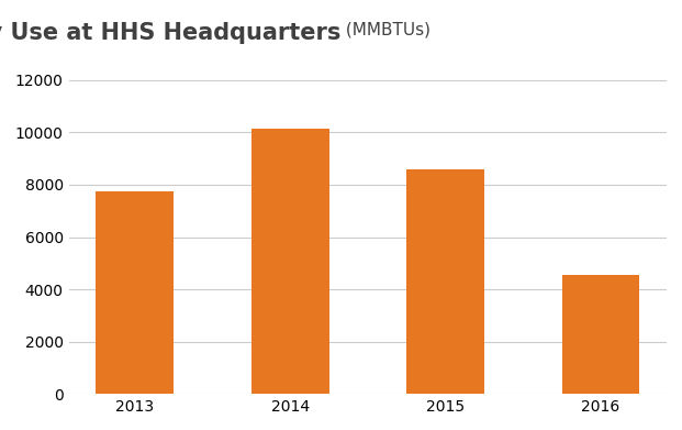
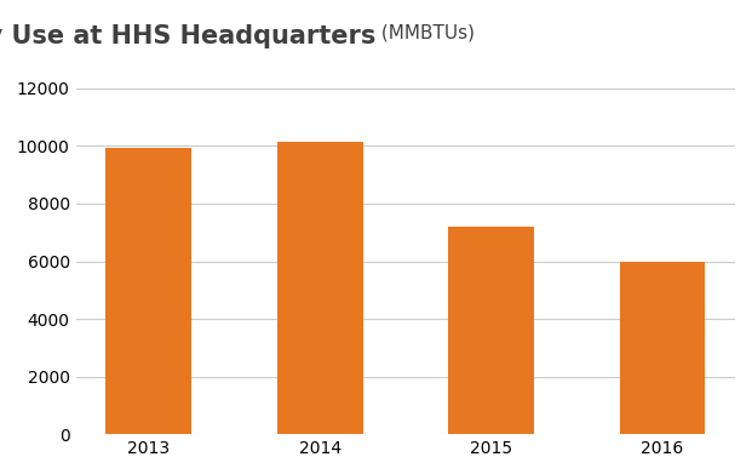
2013: 7750 -> 9950
2015: 8600 -> 7200
2016: 4550 -> 6000
